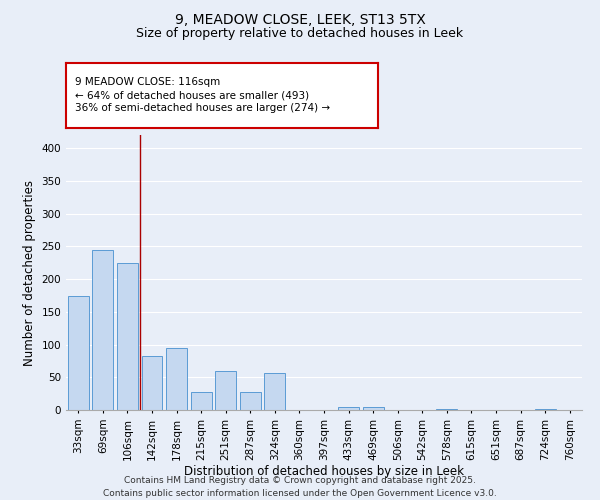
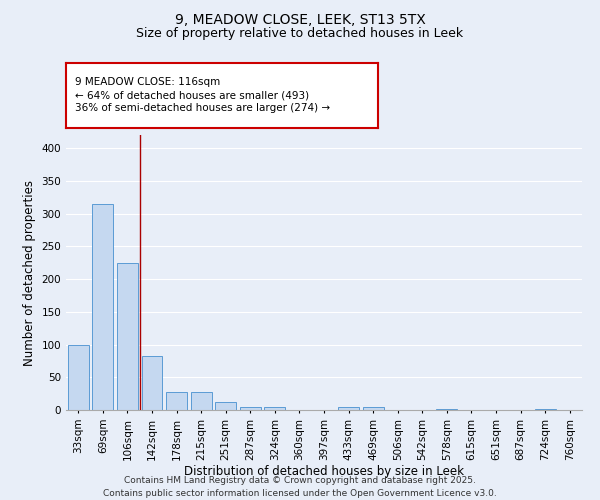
33sqm: 174 -> 100
69sqm: 244 -> 315
178sqm: 94 -> 27
251sqm: 60 -> 12
287sqm: 28 -> 4
324sqm: 56 -> 4
